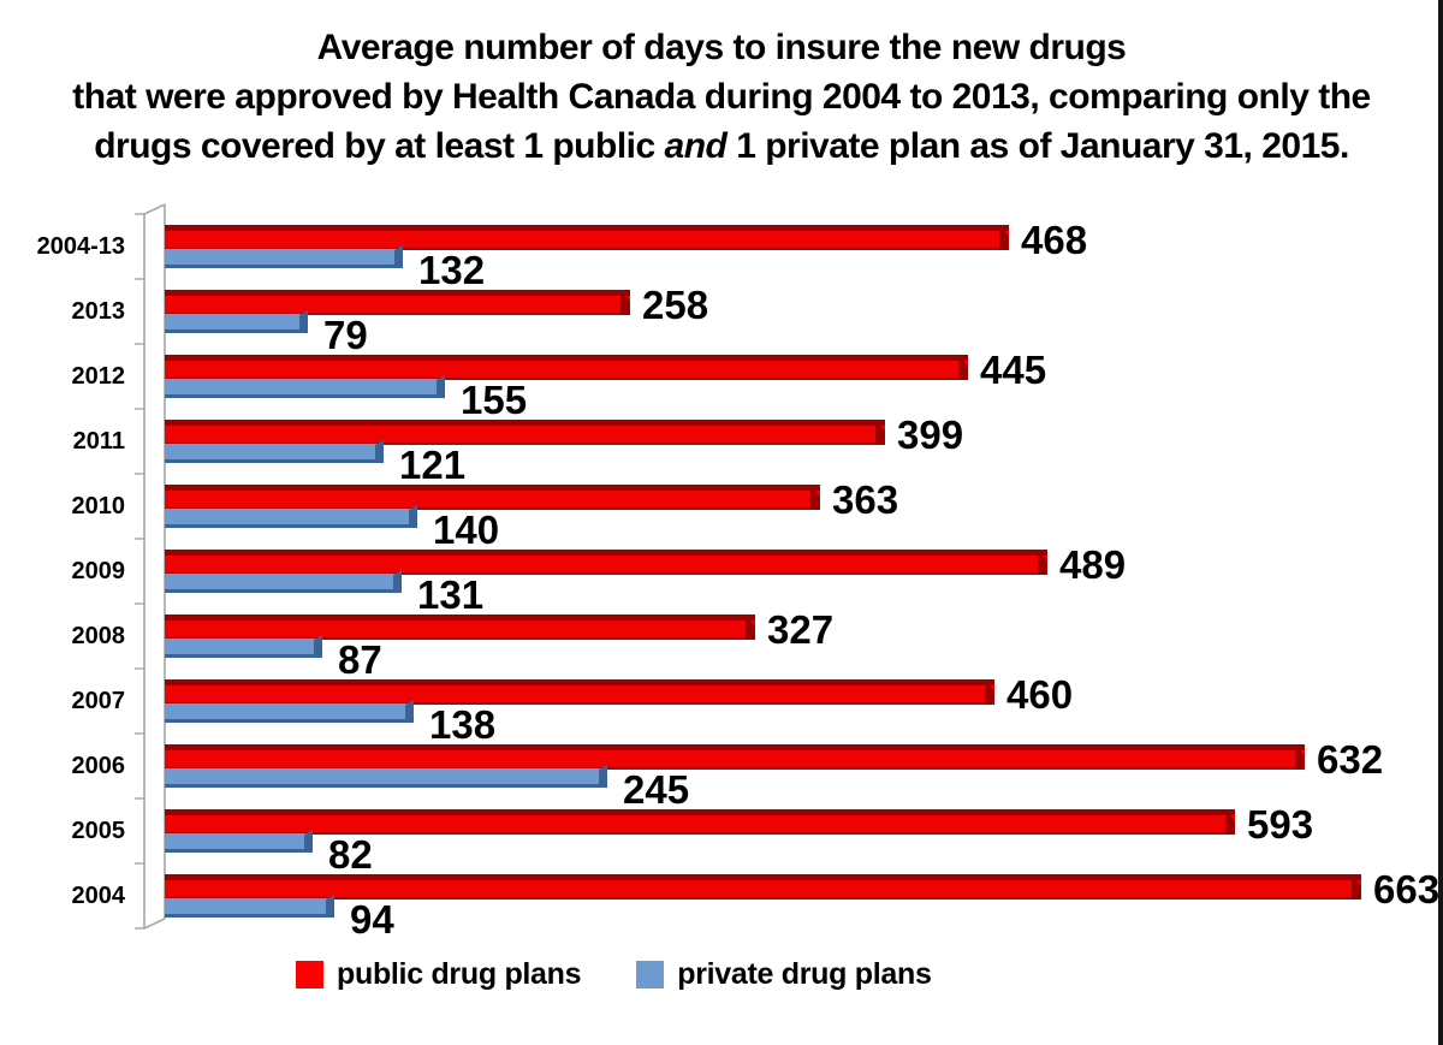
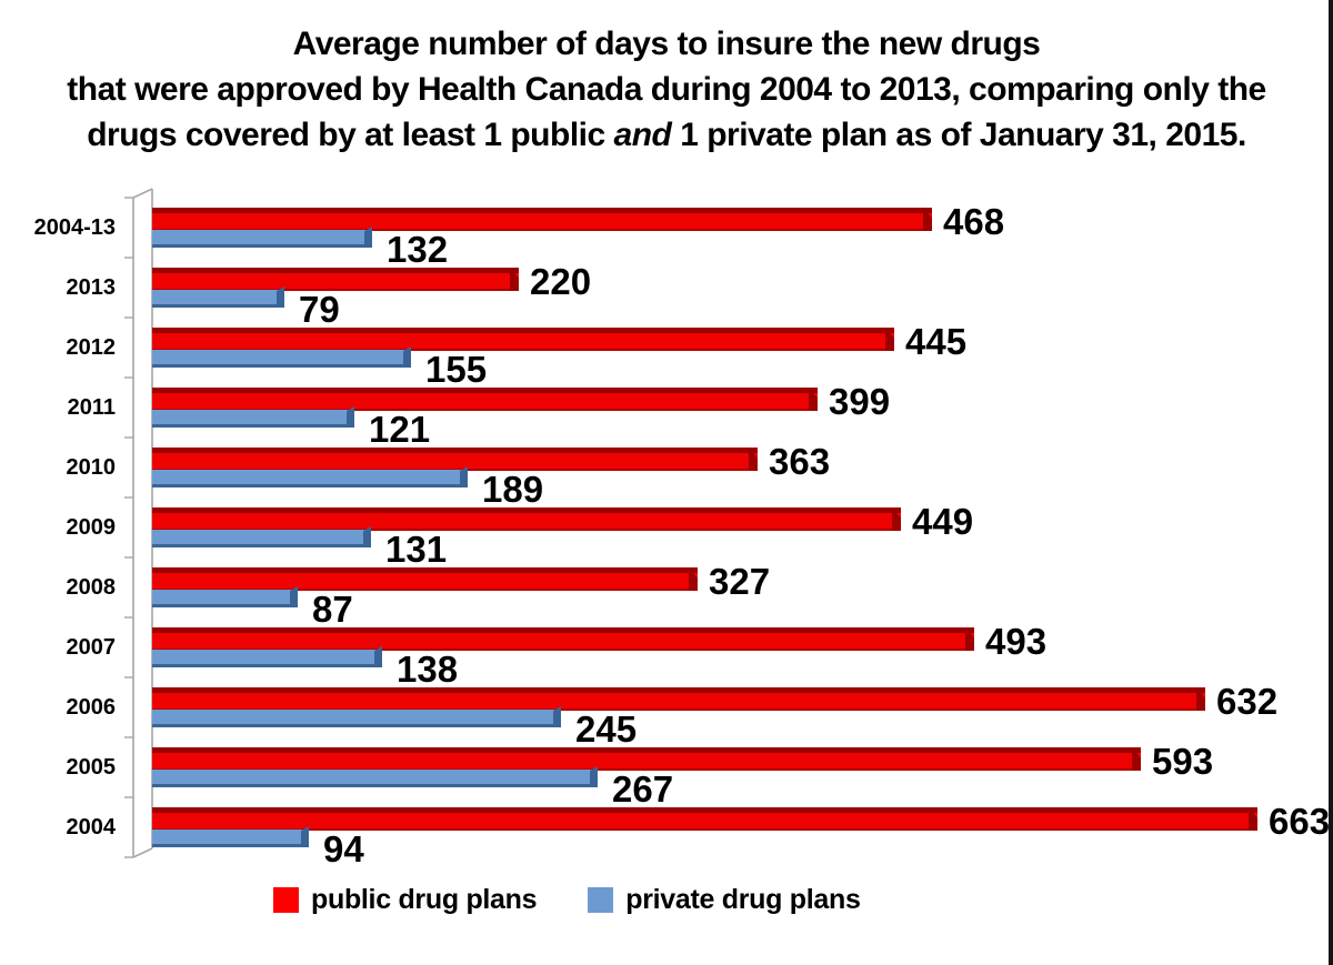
public drug plans/2013: 258 -> 220
private drug plans/2010: 140 -> 189
public drug plans/2009: 489 -> 449
public drug plans/2007: 460 -> 493
private drug plans/2005: 82 -> 267
